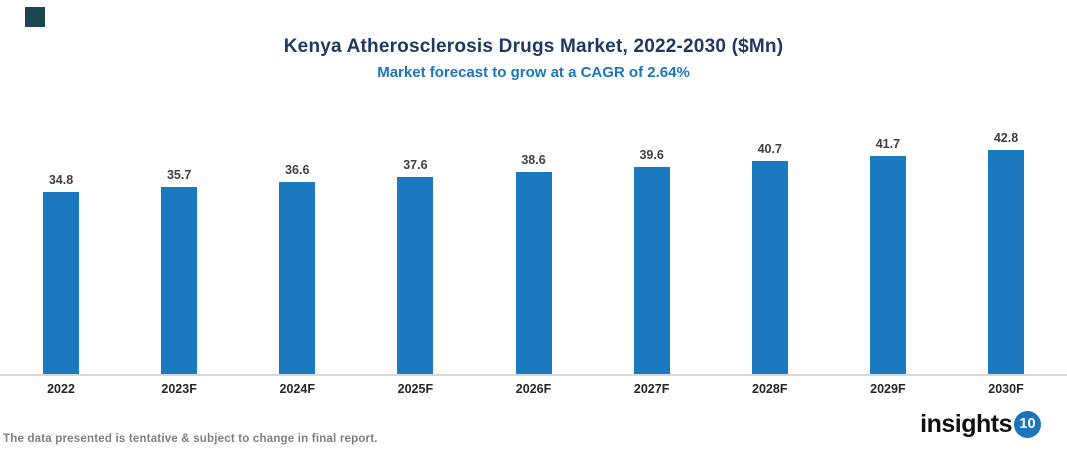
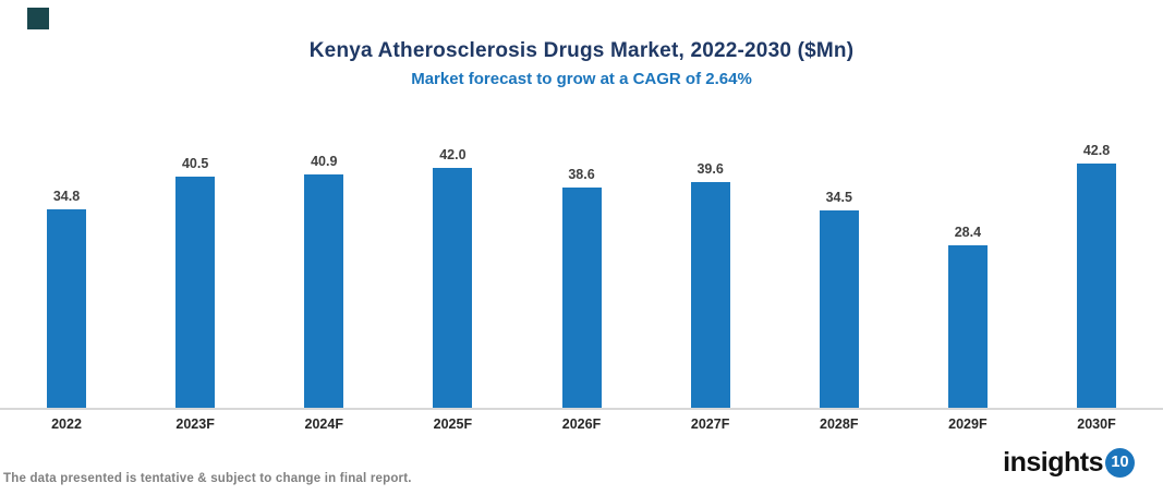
2023F: 35.7 -> 40.5
2024F: 36.6 -> 40.9
2025F: 37.6 -> 42.0
2028F: 40.7 -> 34.5
2029F: 41.7 -> 28.4
